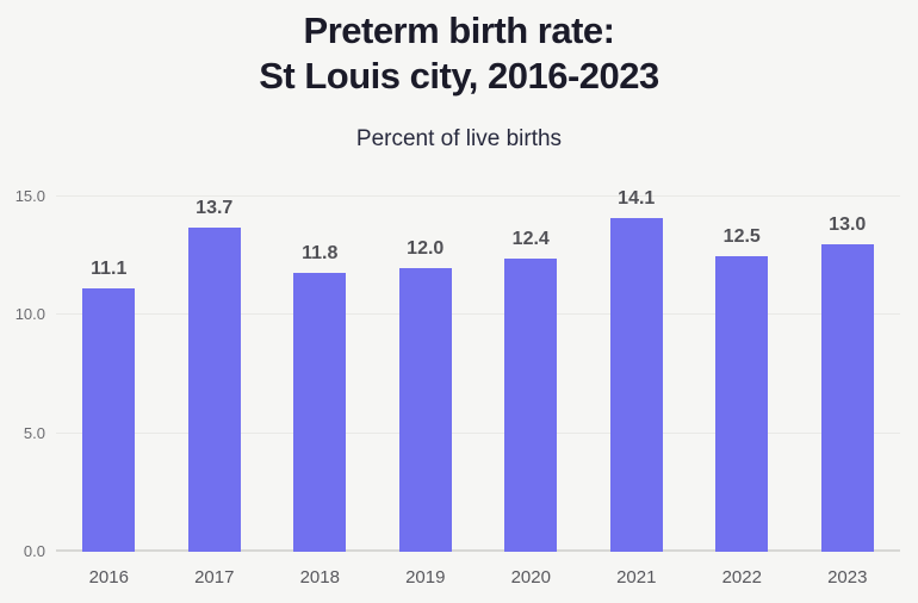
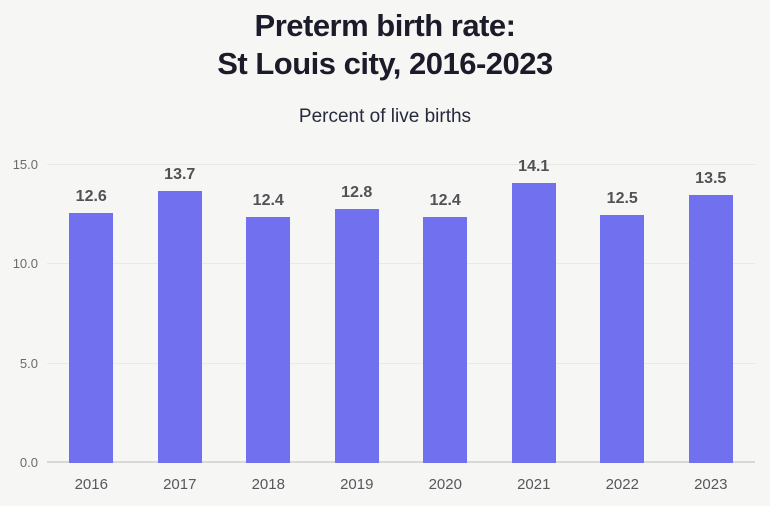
2016: 11.1 -> 12.6
2018: 11.8 -> 12.4
2019: 12.0 -> 12.8
2023: 13.0 -> 13.5
